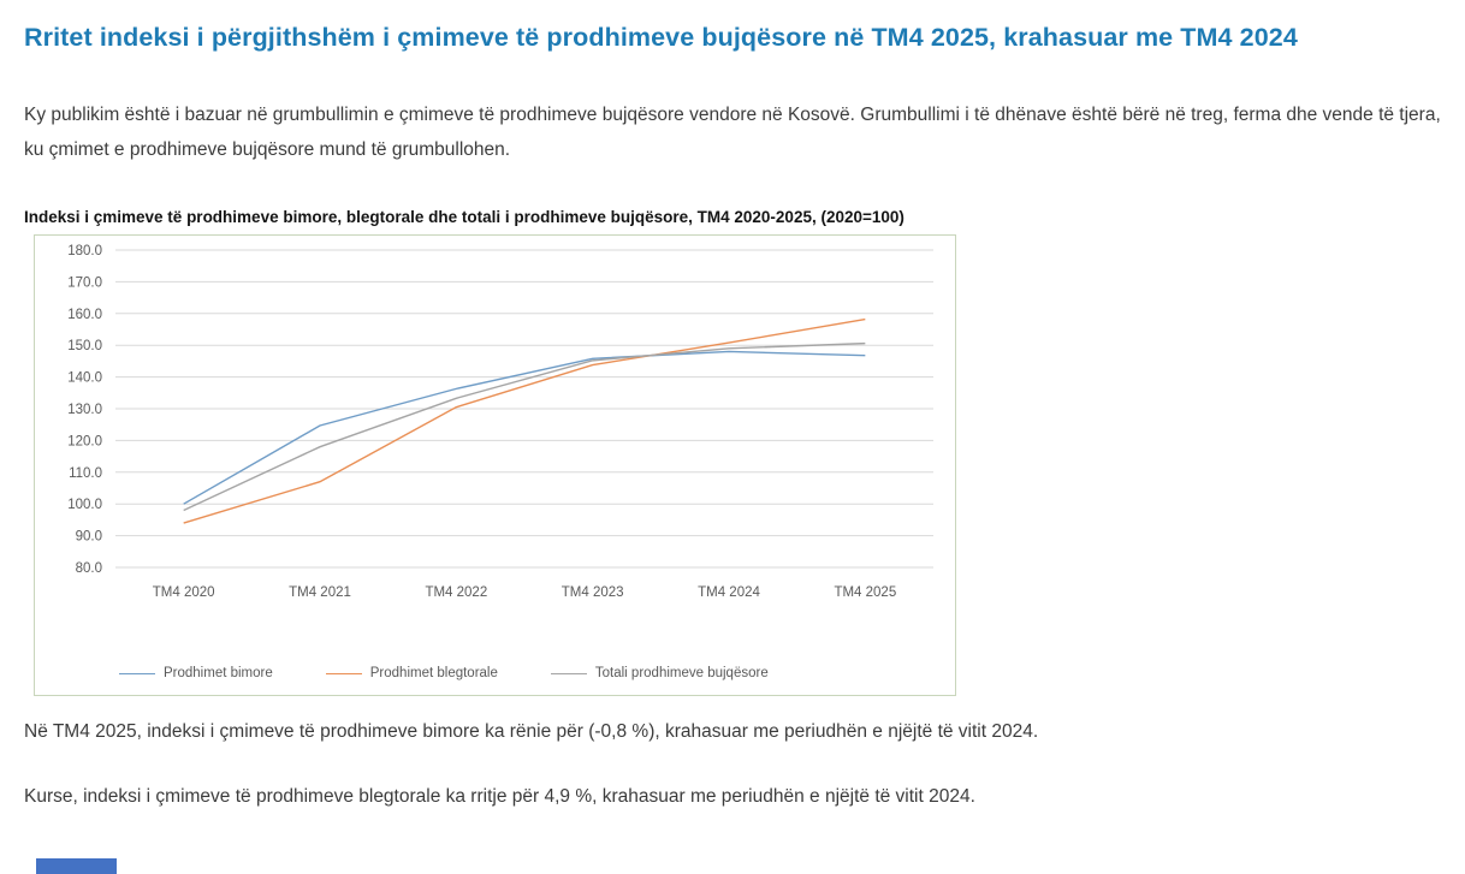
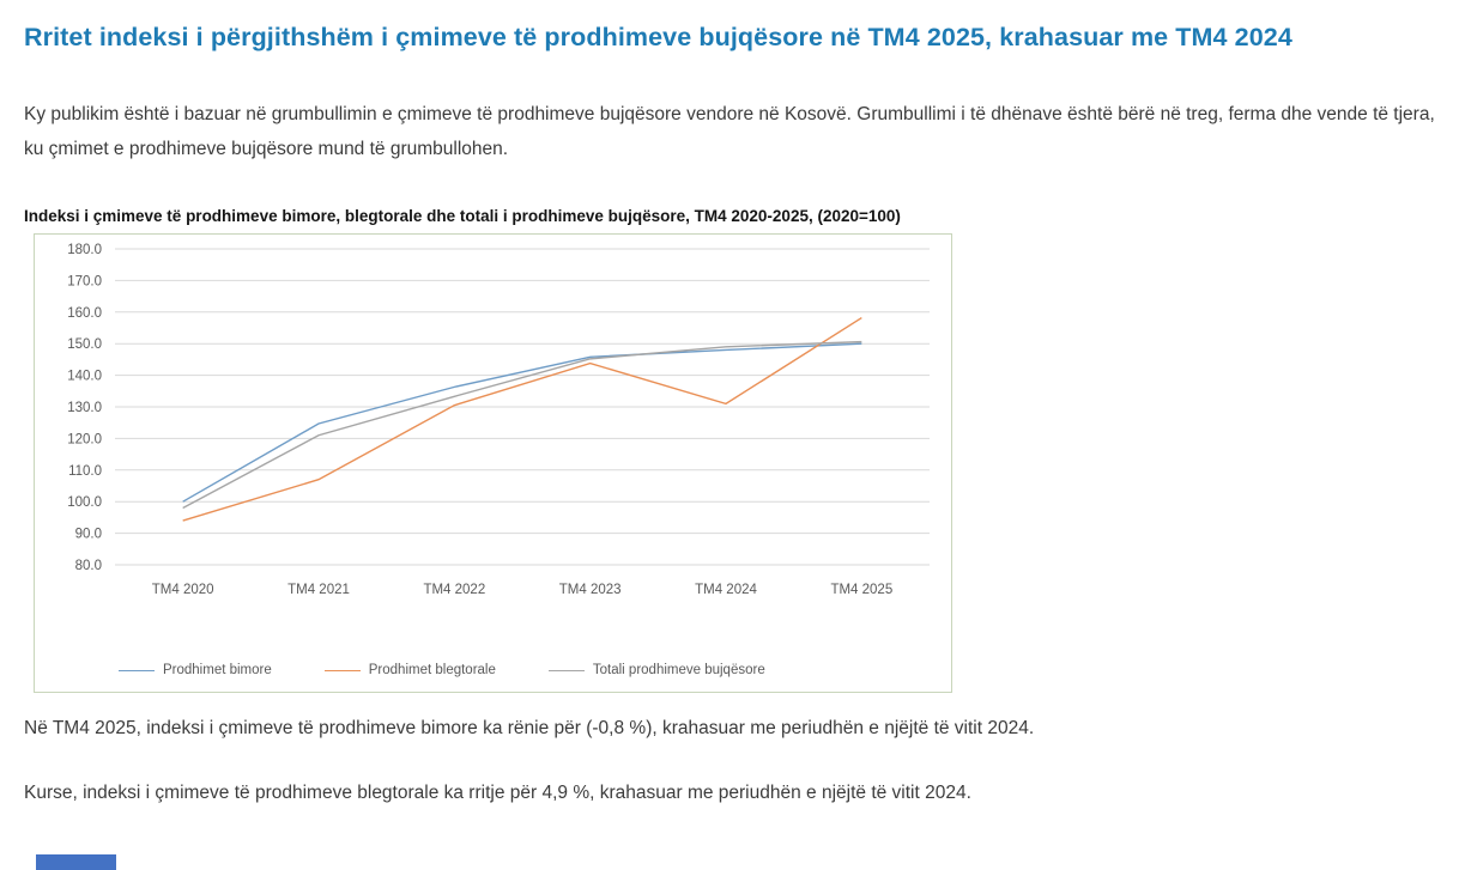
Totali prodhimeve bujqësore/TM4 2021: 118 -> 121
Prodhimet blegtorale/TM4 2024: 151 -> 131
Prodhimet bimore/TM4 2025: 147 -> 150
